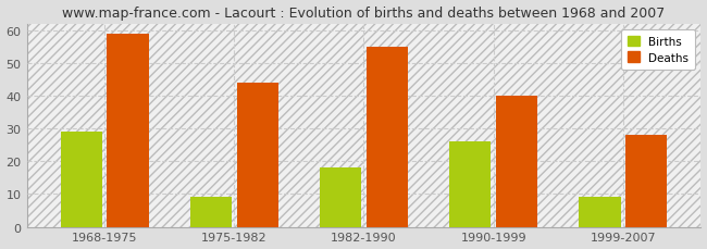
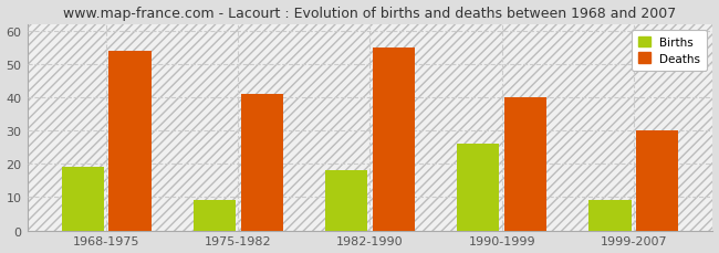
Births/1968-1975: 29 -> 19
Deaths/1968-1975: 59 -> 54
Deaths/1975-1982: 44 -> 41
Deaths/1999-2007: 28 -> 30
